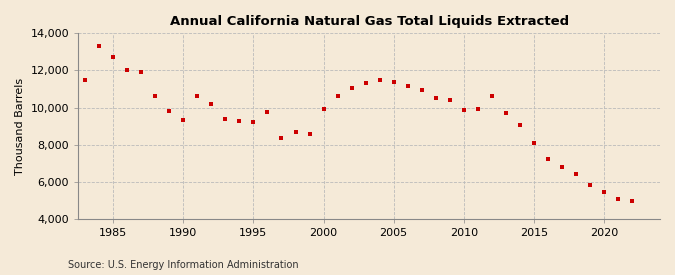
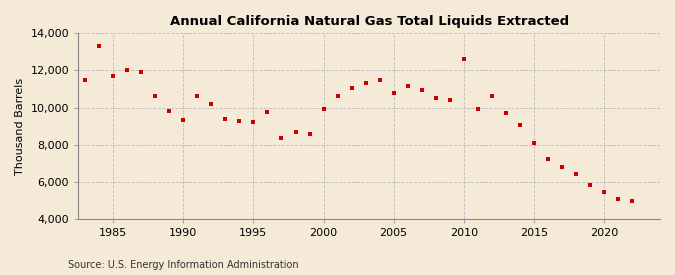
1985: 12,700 -> 11,700
2005: 11,400 -> 10,800
2010: 9,800 -> 12,600
